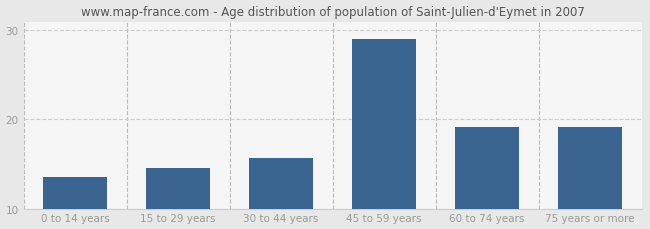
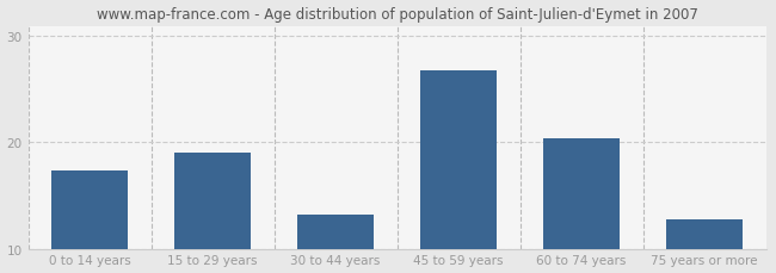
0 to 14 years: 13.5 -> 17.4
15 to 29 years: 14.5 -> 19.0
30 to 44 years: 15.7 -> 13.2
45 to 59 years: 29.0 -> 26.8
60 to 74 years: 19.2 -> 20.4
75 years or more: 19.2 -> 12.8
